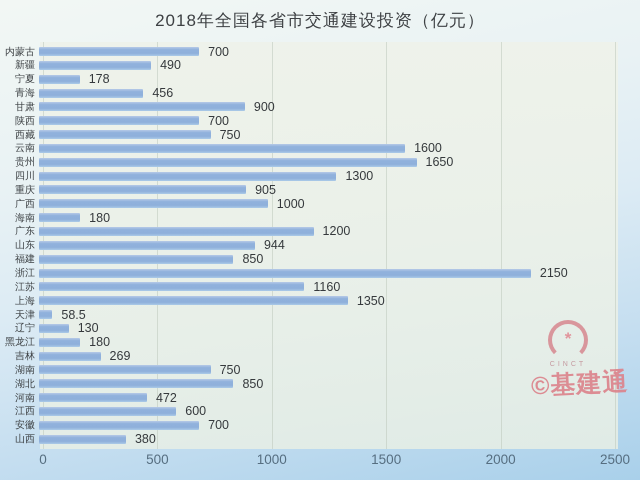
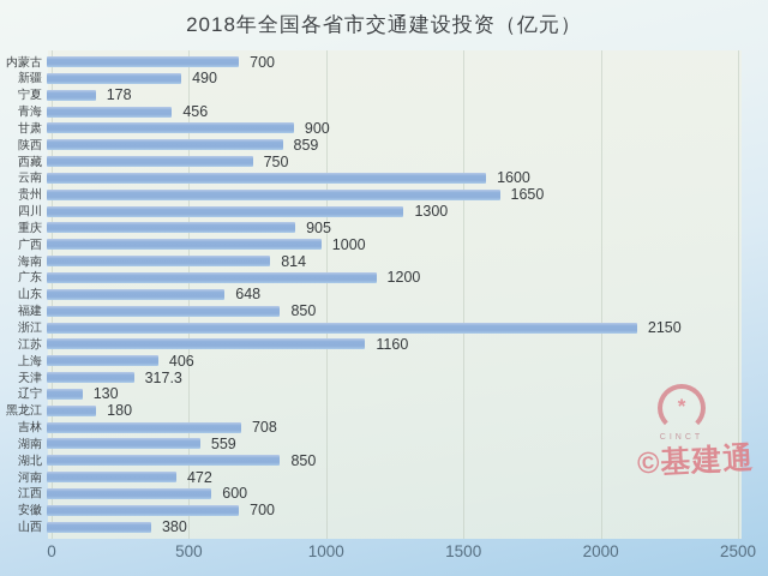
陕西: 700 -> 859
海南: 180 -> 814
山东: 944 -> 648
上海: 1350 -> 406
天津: 58.5 -> 317.3
吉林: 269 -> 708
湖南: 750 -> 559
